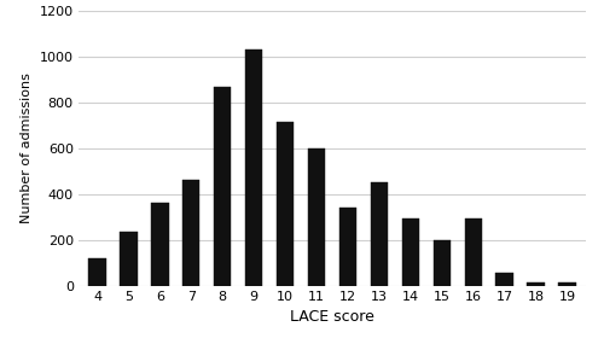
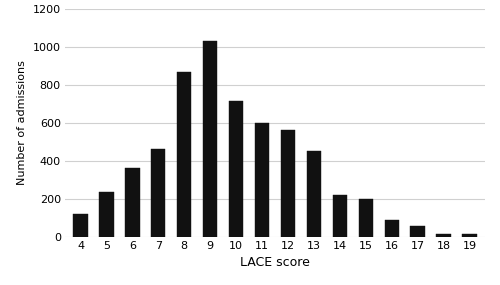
12: 340 -> 560
14: 290 -> 220
16: 290 -> 90
